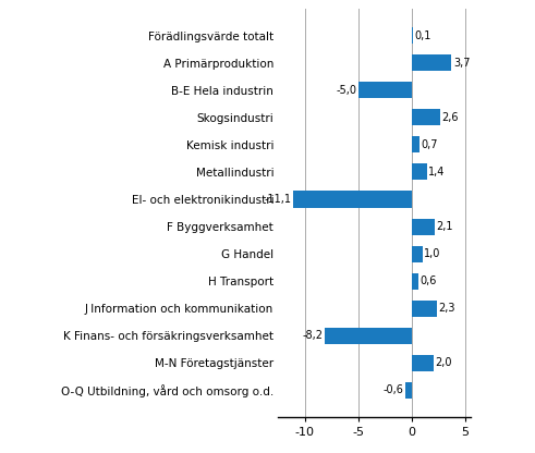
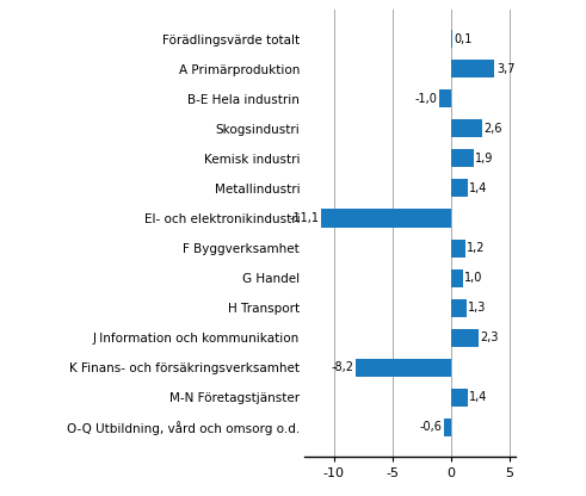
B-E Hela industrin: -5,0 -> -1,0
Kemisk industri: 0,7 -> 1,9
F Byggverksamhet: 2,1 -> 1,2
H Transport: 0,6 -> 1,3
M-N Företagstjänster: 2,0 -> 1,4
